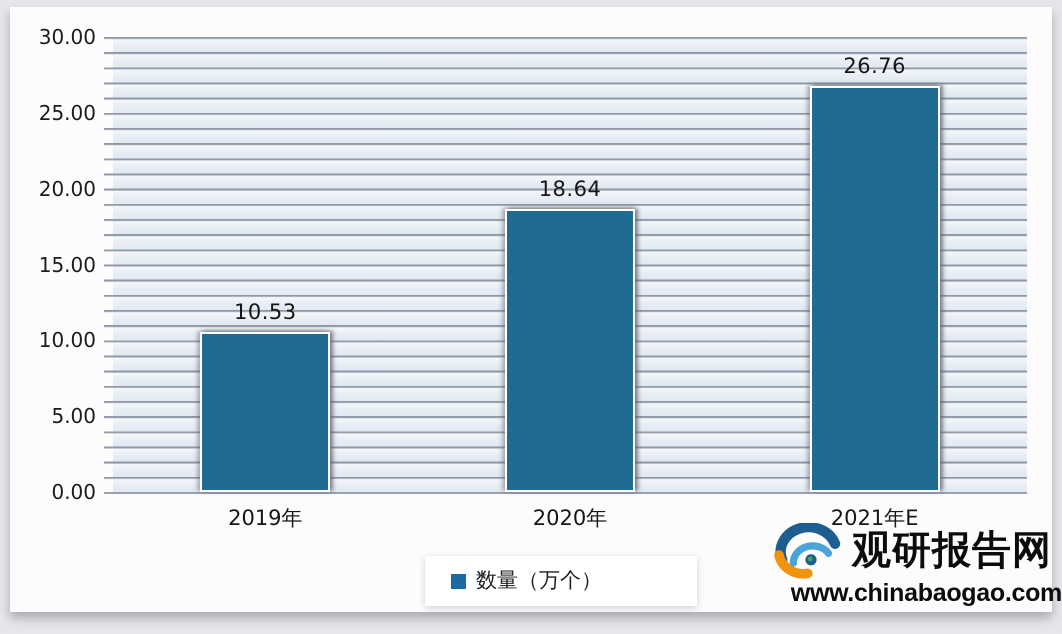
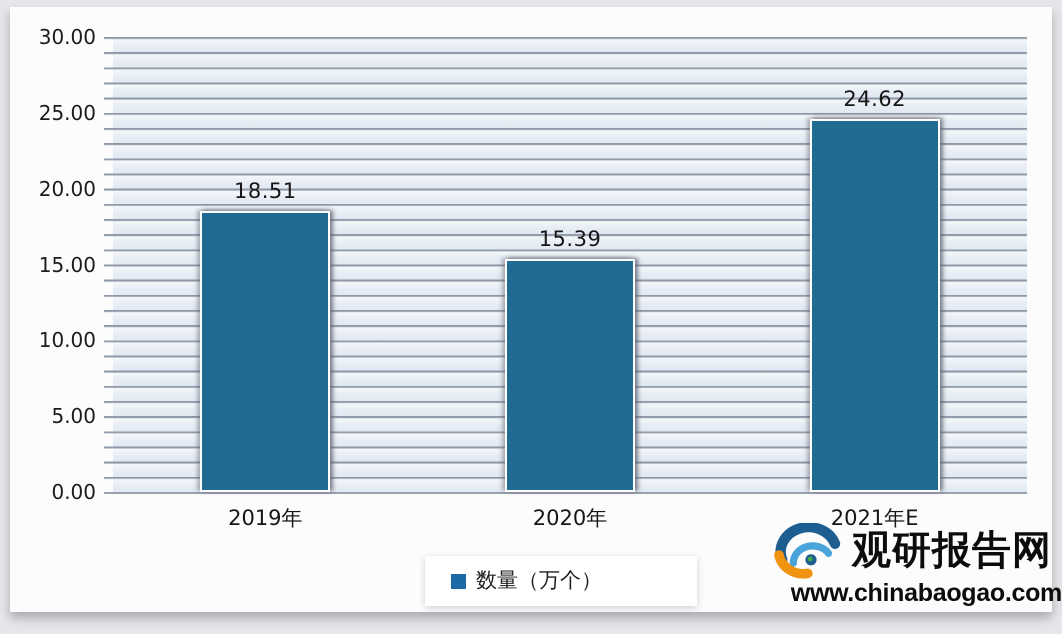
2019年: 10.53 -> 18.51
2020年: 18.64 -> 15.39
2021年E: 26.76 -> 24.62
